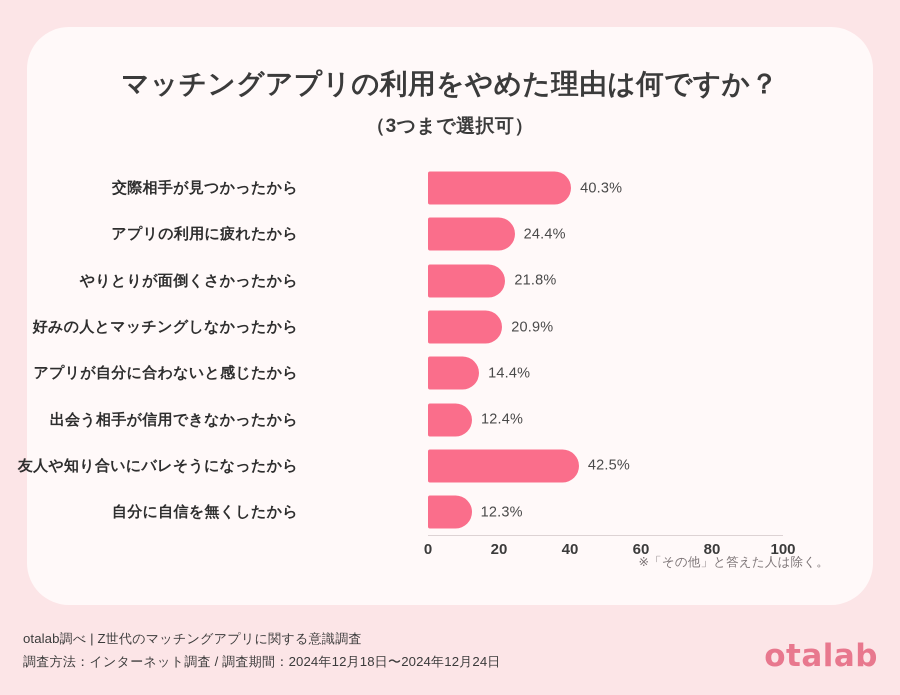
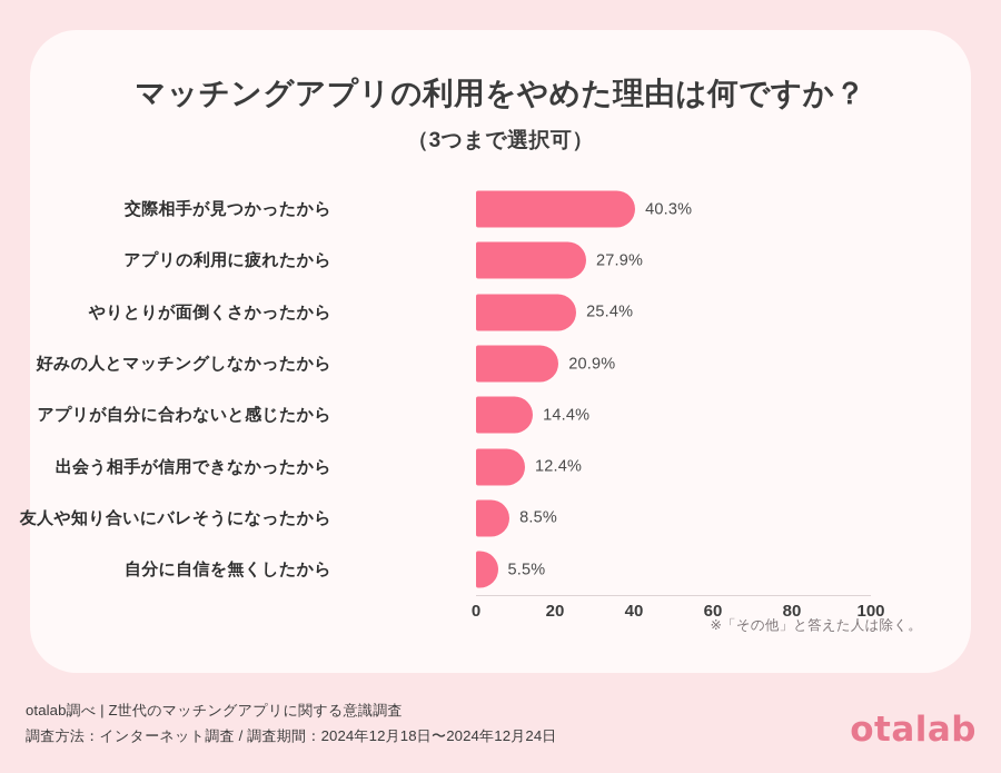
アプリの利用に疲れたから: 24.4% -> 27.9%
やりとりが面倒くさかったから: 21.8% -> 25.4%
友人や知り合いにバレそうになったから: 42.5% -> 8.5%
自分に自信を無くしたから: 12.3% -> 5.5%
